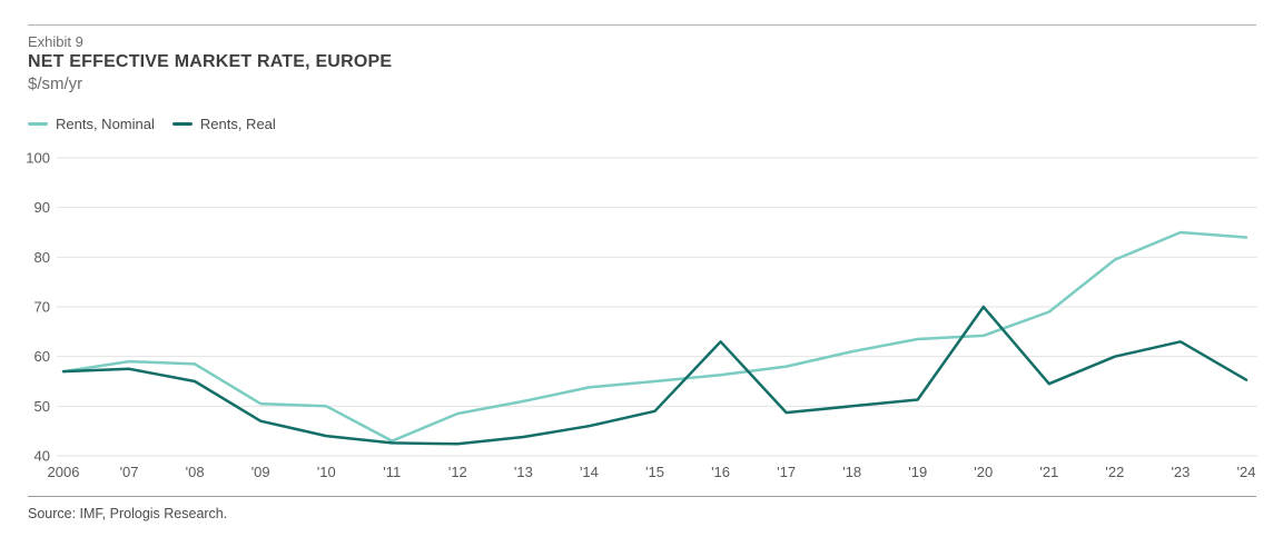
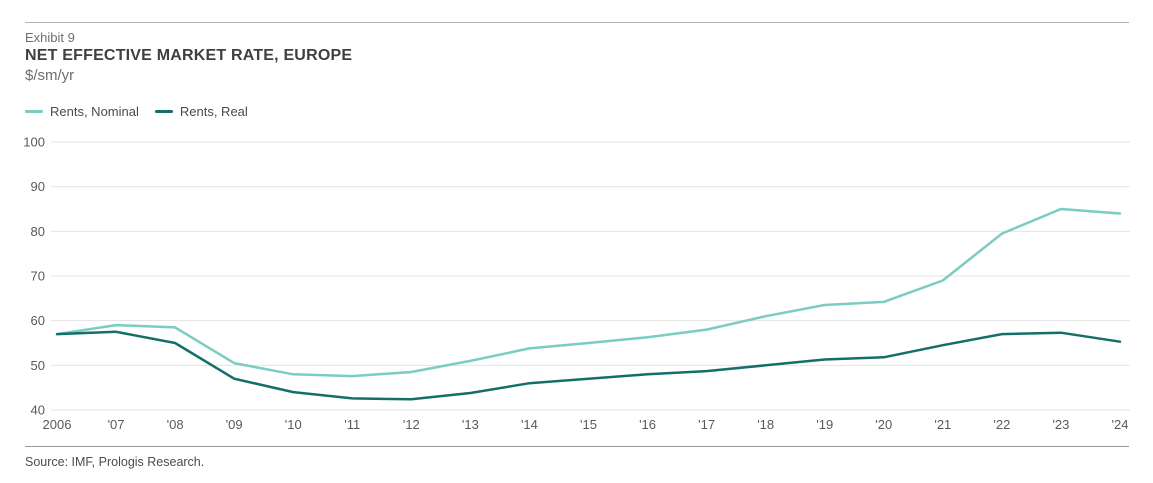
Rents, Nominal/'10: 50 -> 48
Rents, Nominal/'11: 43 -> 48
Rents, Real/'15: 49 -> 47
Rents, Real/'16: 63 -> 48
Rents, Real/'20: 70 -> 52
Rents, Real/'22: 60 -> 57
Rents, Real/'23: 63 -> 57
